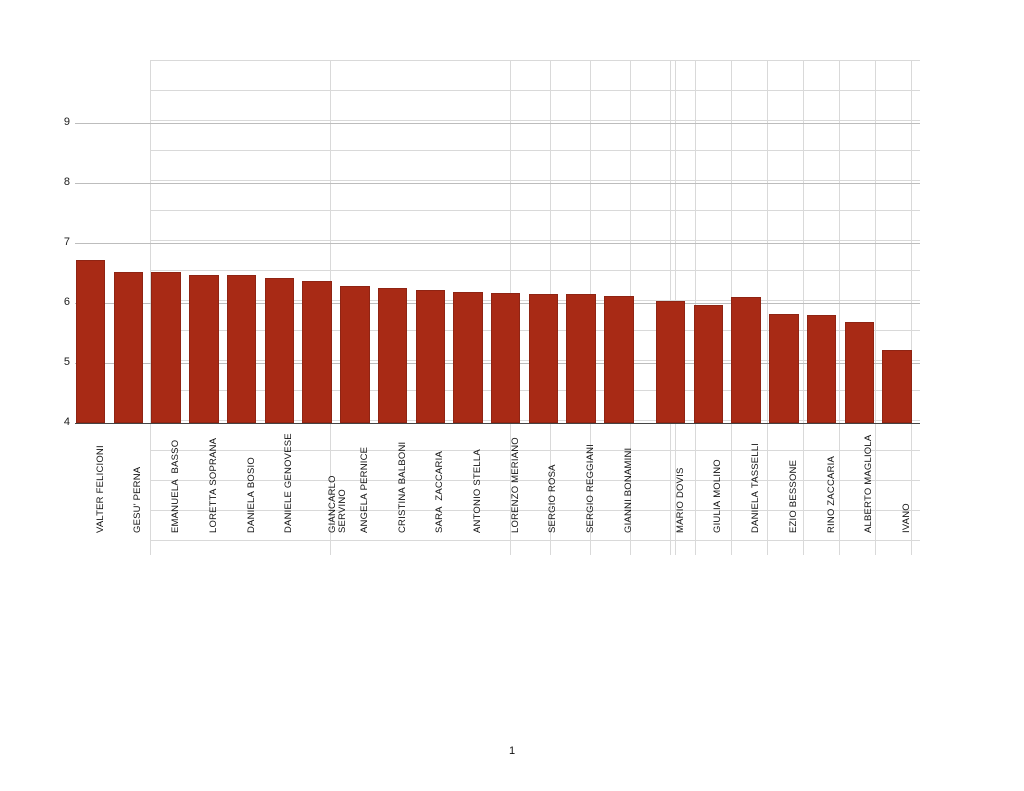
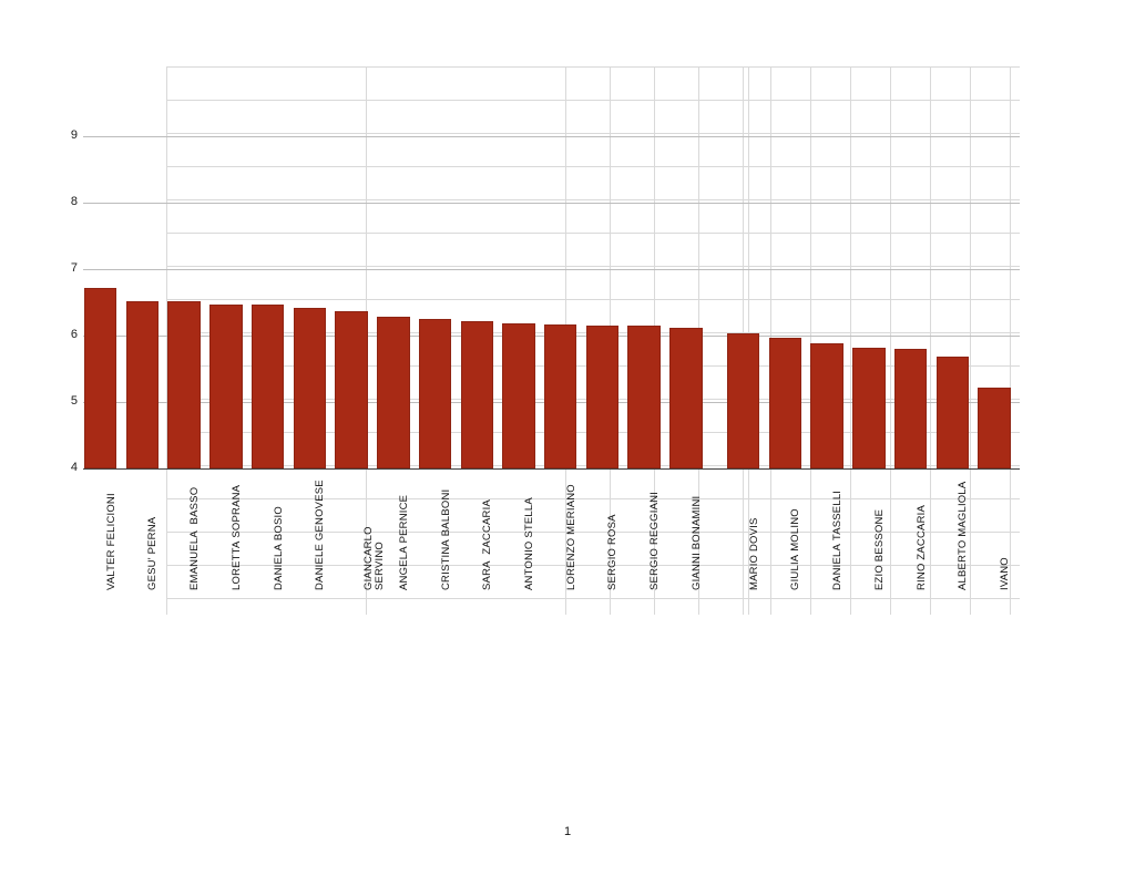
DANIELA TASSELLI: 6.1 -> 5.9
